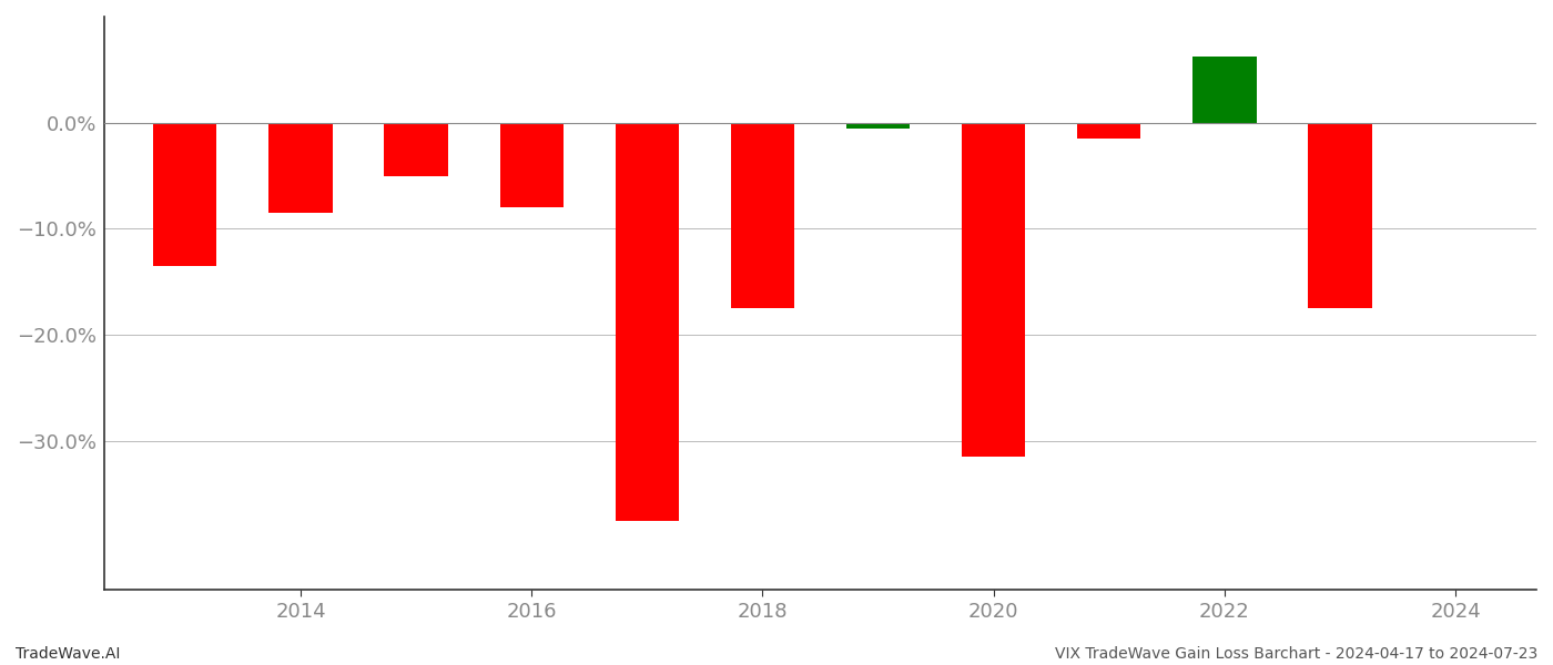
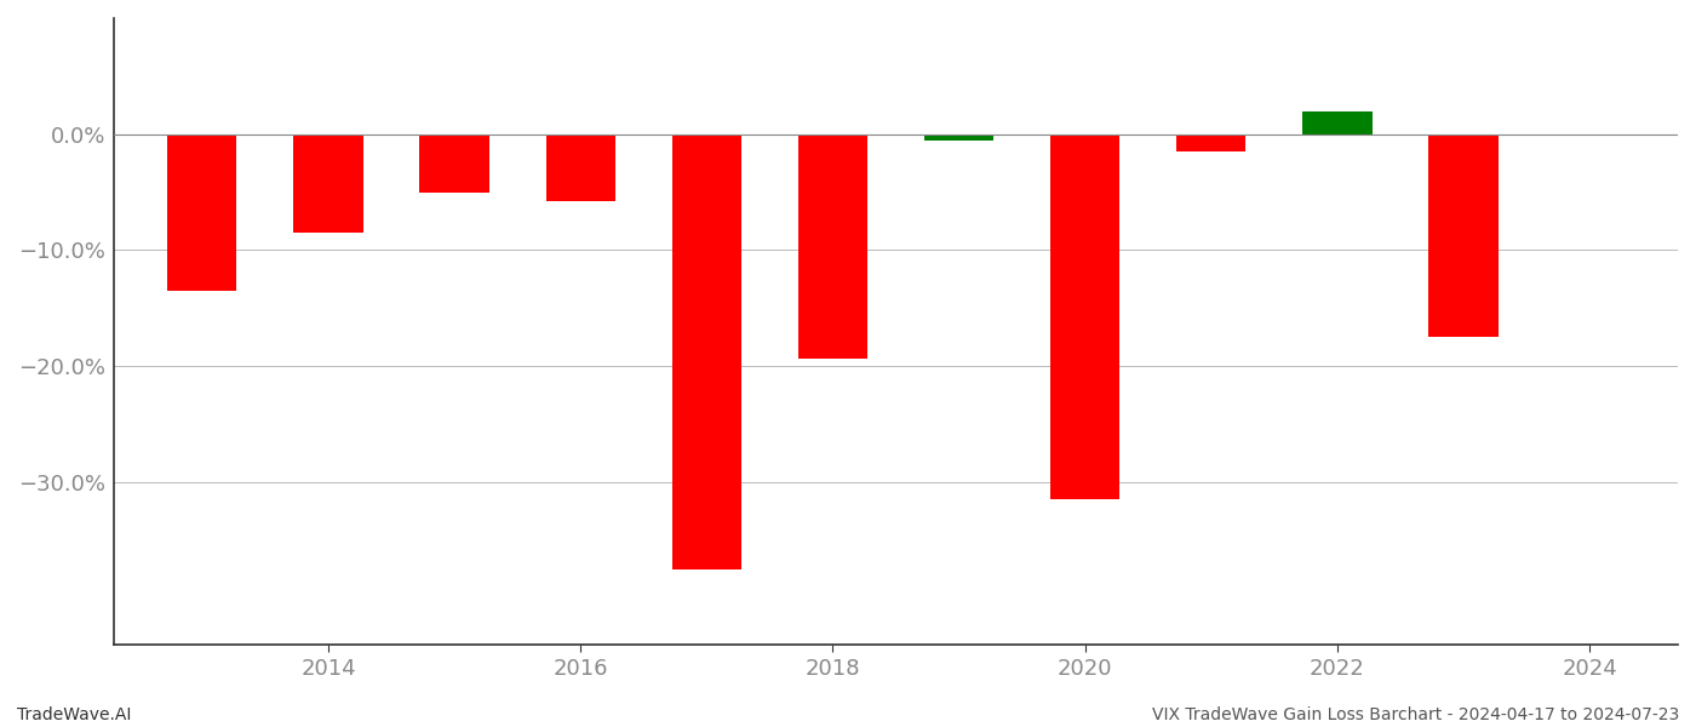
2016: -8.0% -> -5.8%
2018: -17.5% -> -19.4%
2022: 6.2% -> 2.0%
